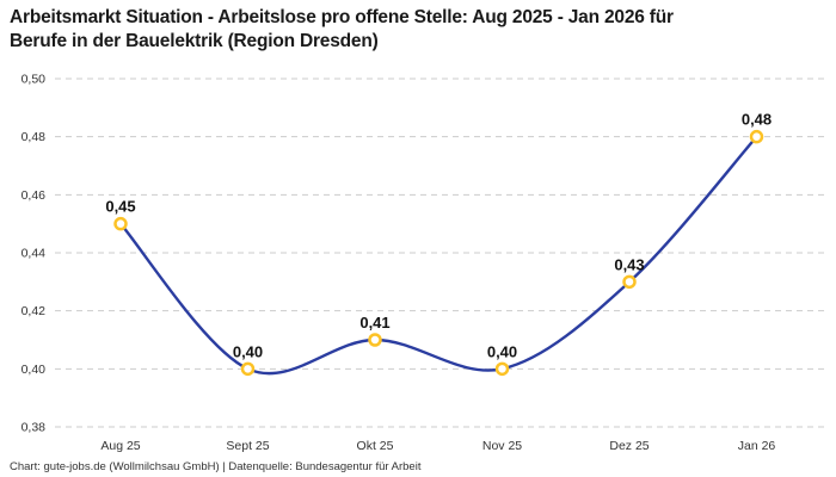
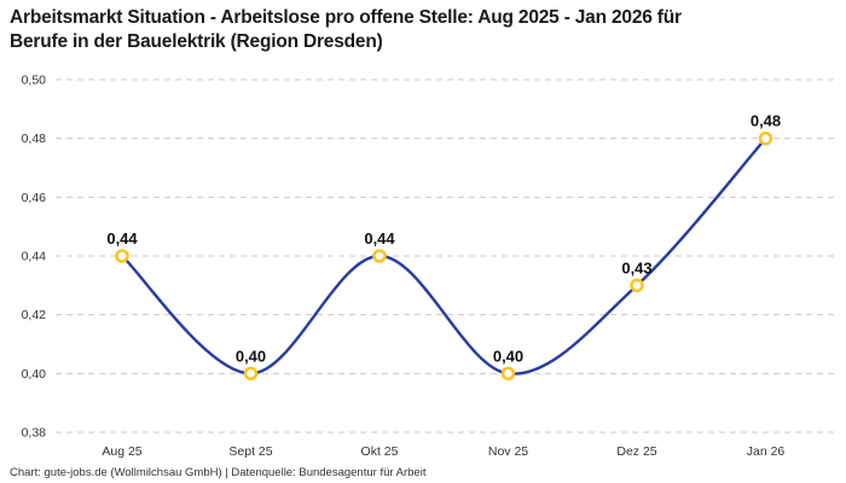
Aug 25: 0,45 -> 0,44
Okt 25: 0,41 -> 0,44
